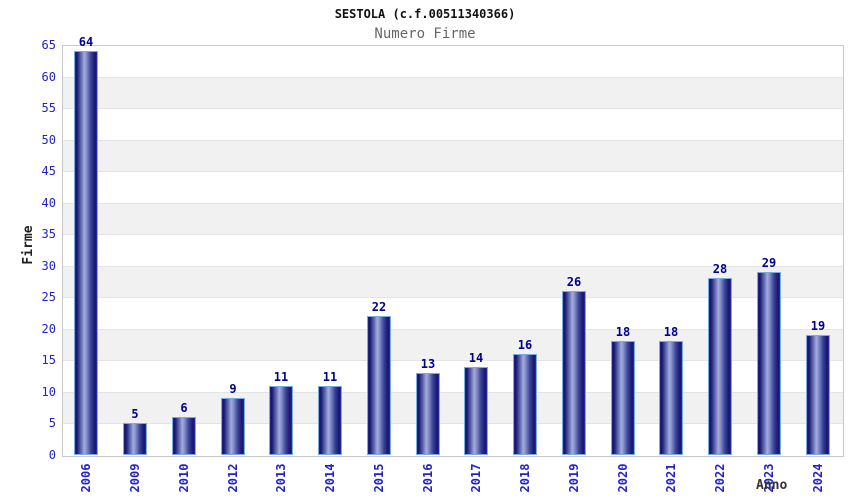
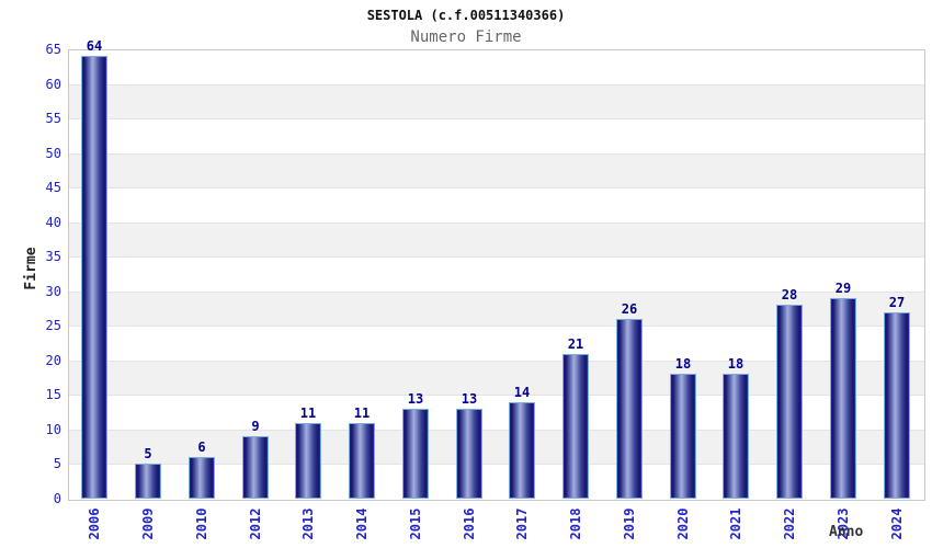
2015: 22 -> 13
2018: 16 -> 21
2024: 19 -> 27
